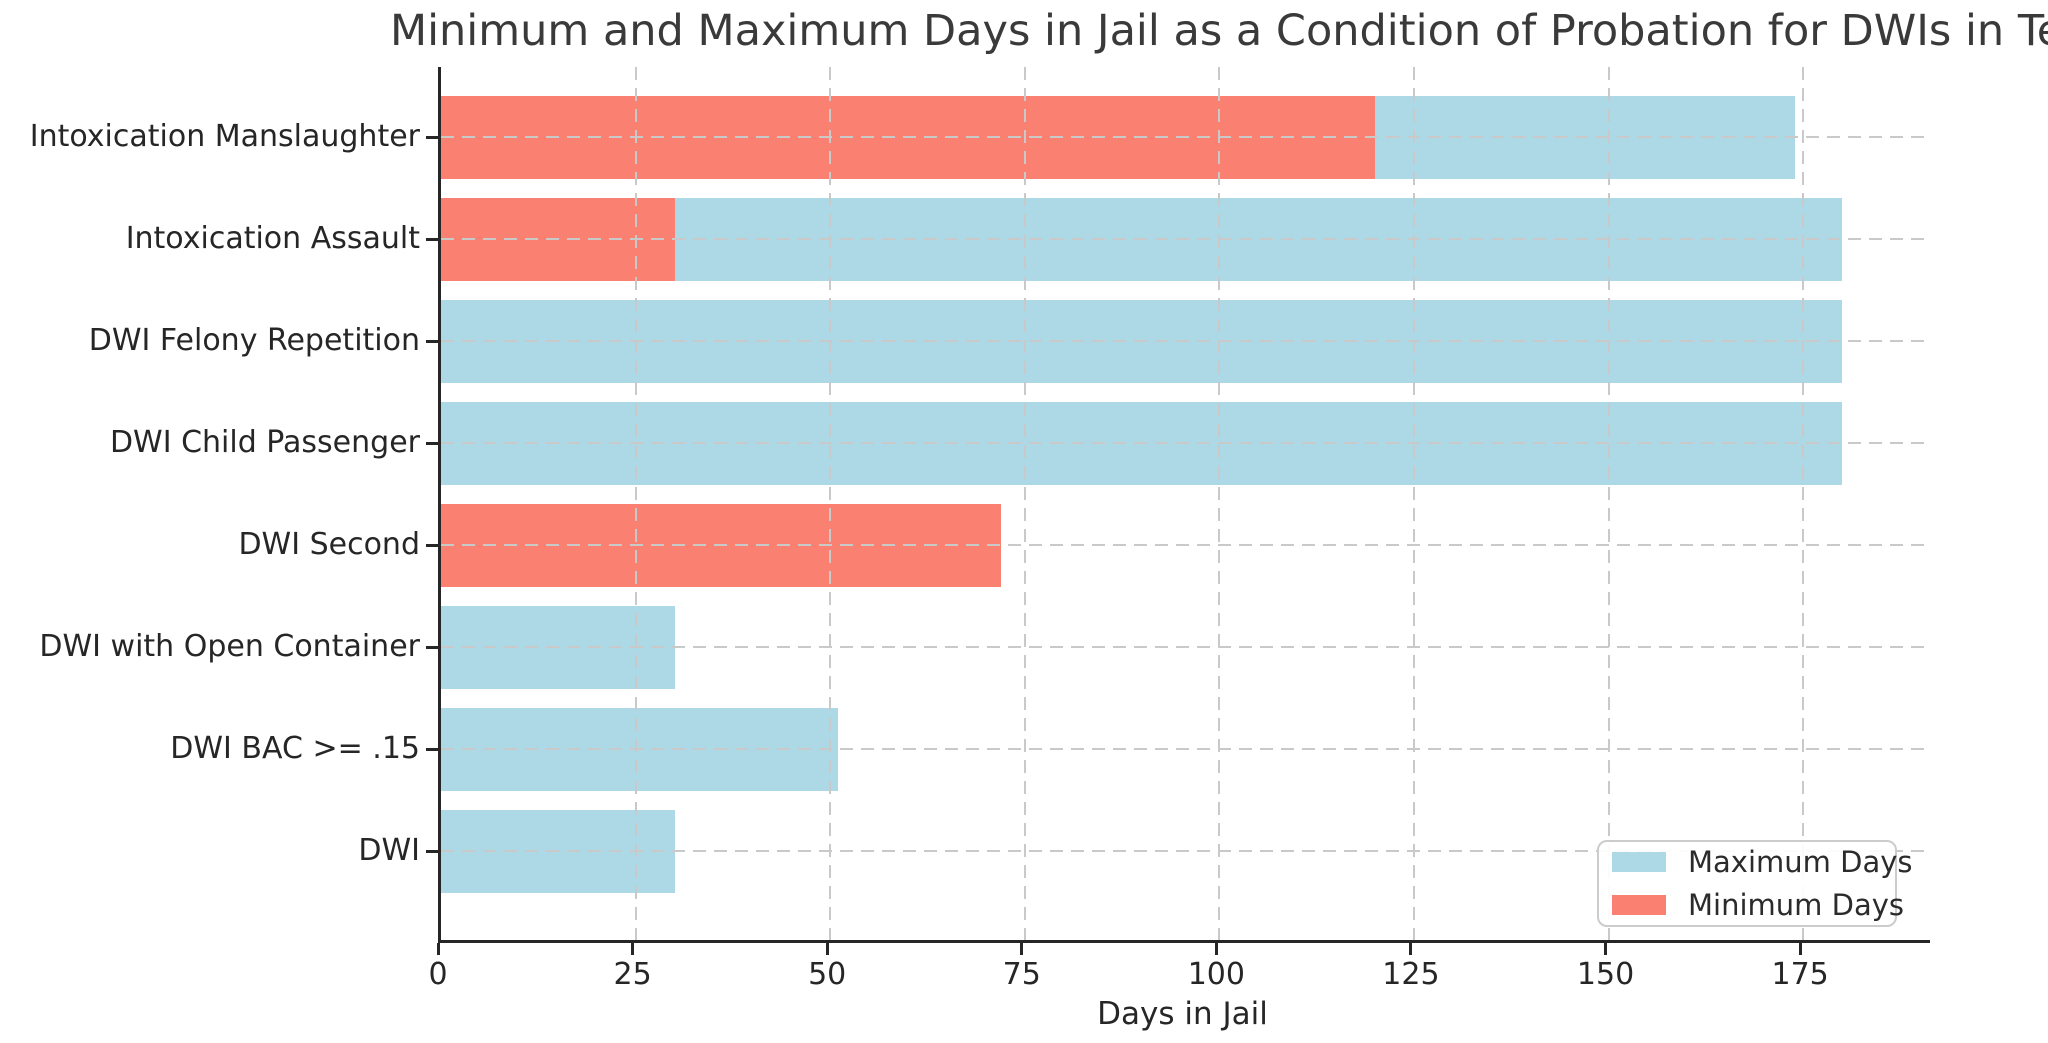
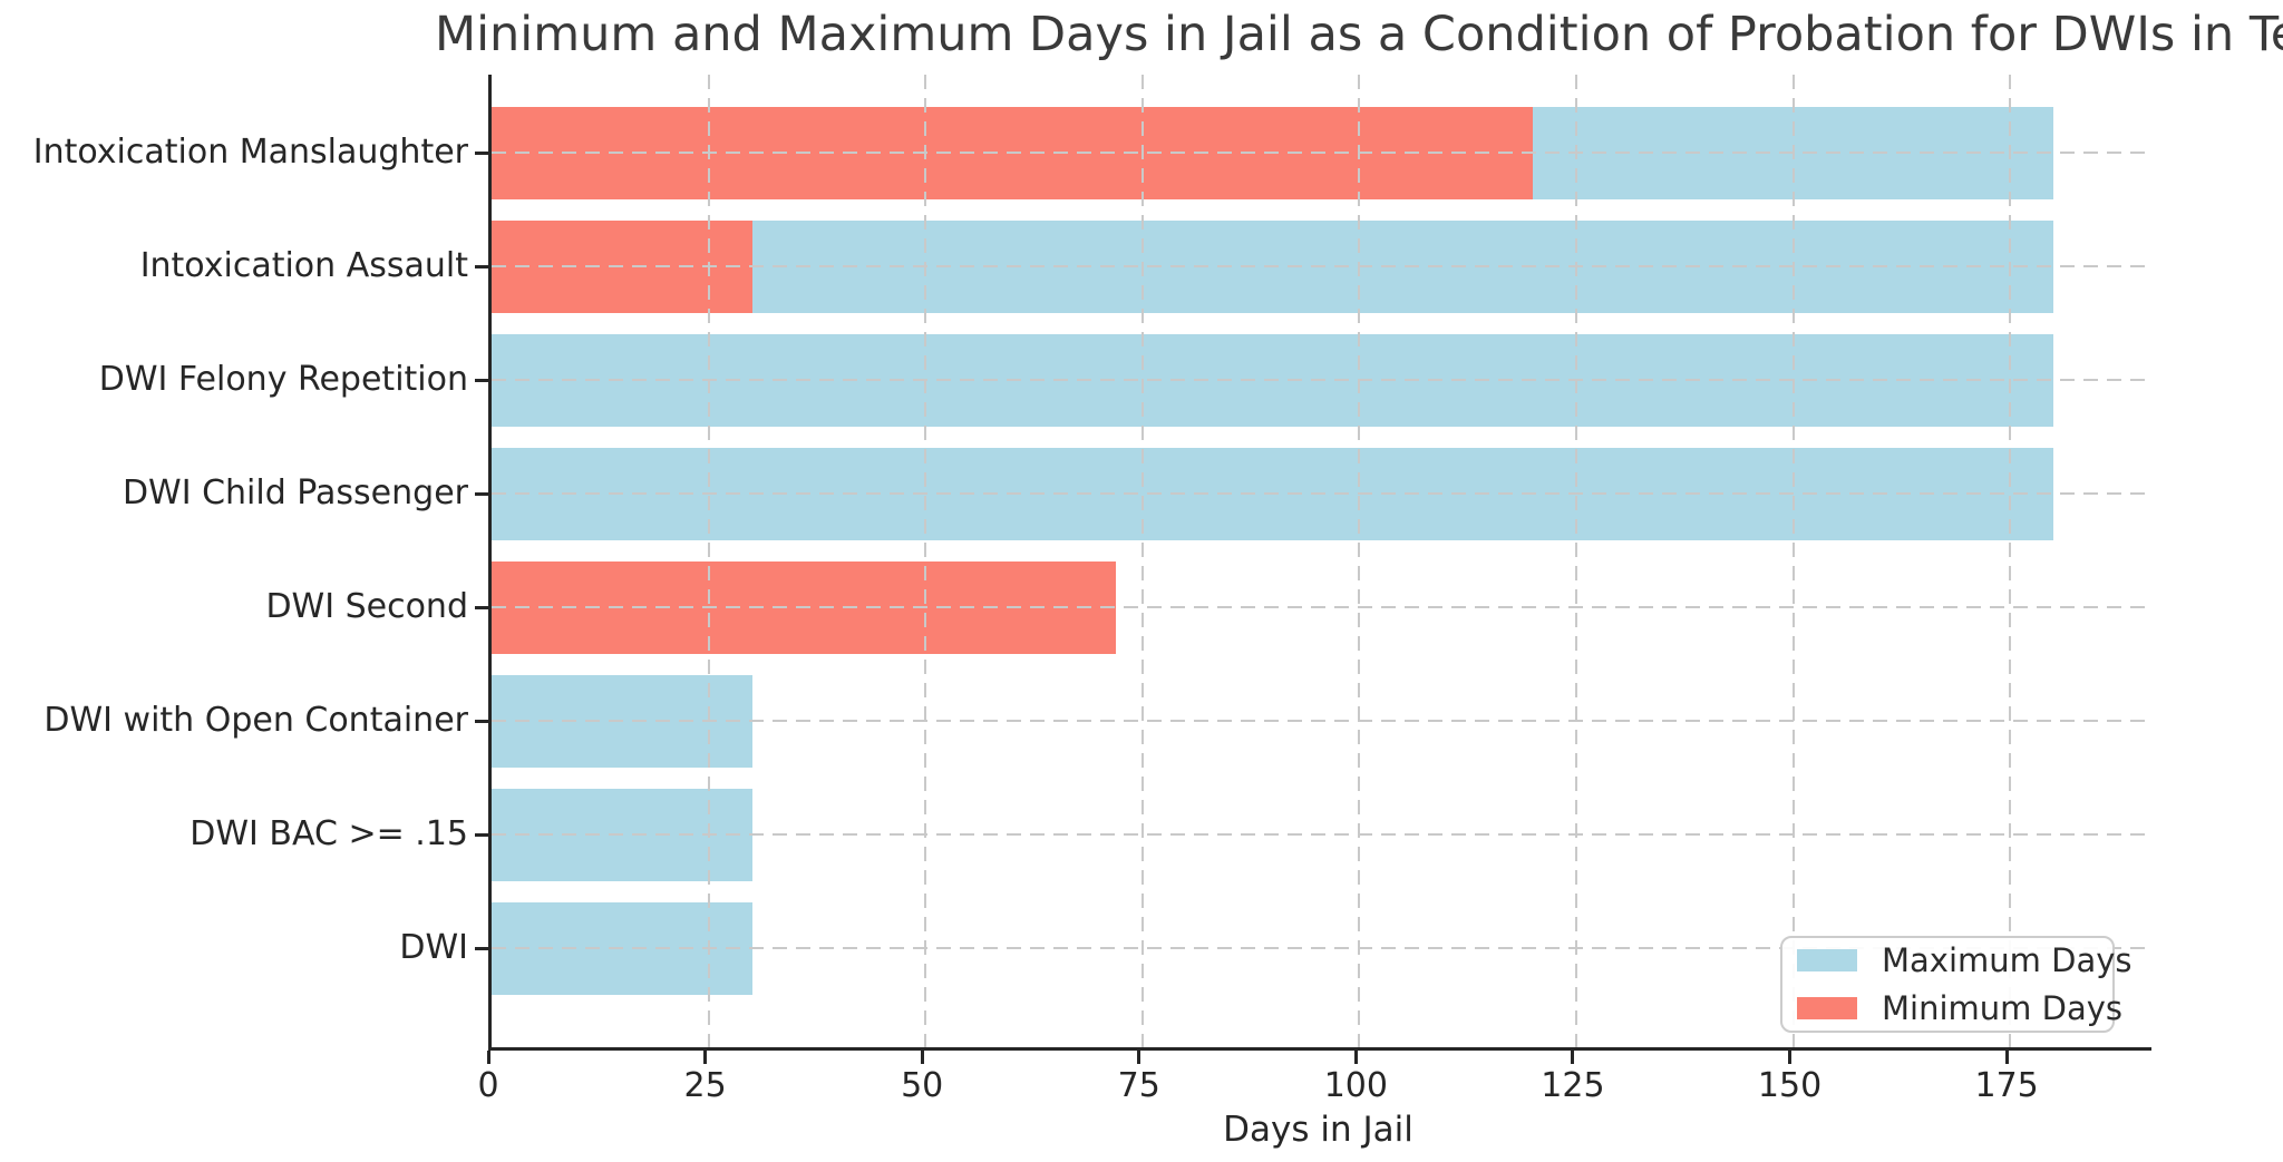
Maximum Days/Intoxication Manslaughter: 174 -> 180
Maximum Days/DWI BAC >= .15: 51 -> 30
